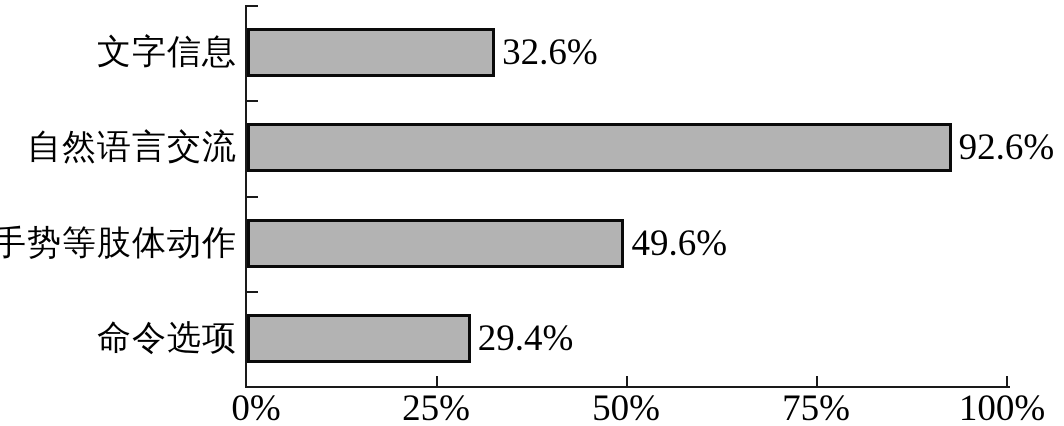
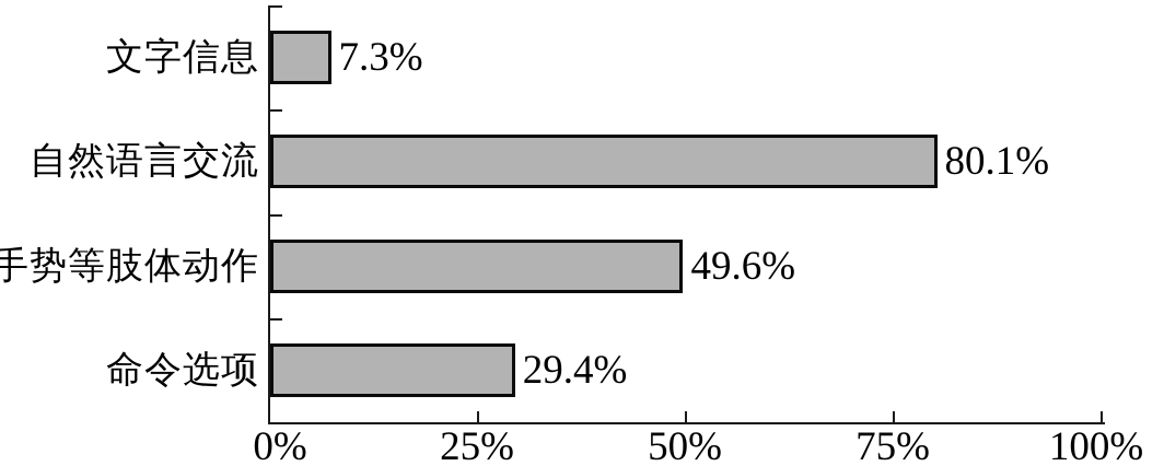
文字信息: 32.6% -> 7.3%
自然语言交流: 92.6% -> 80.1%
